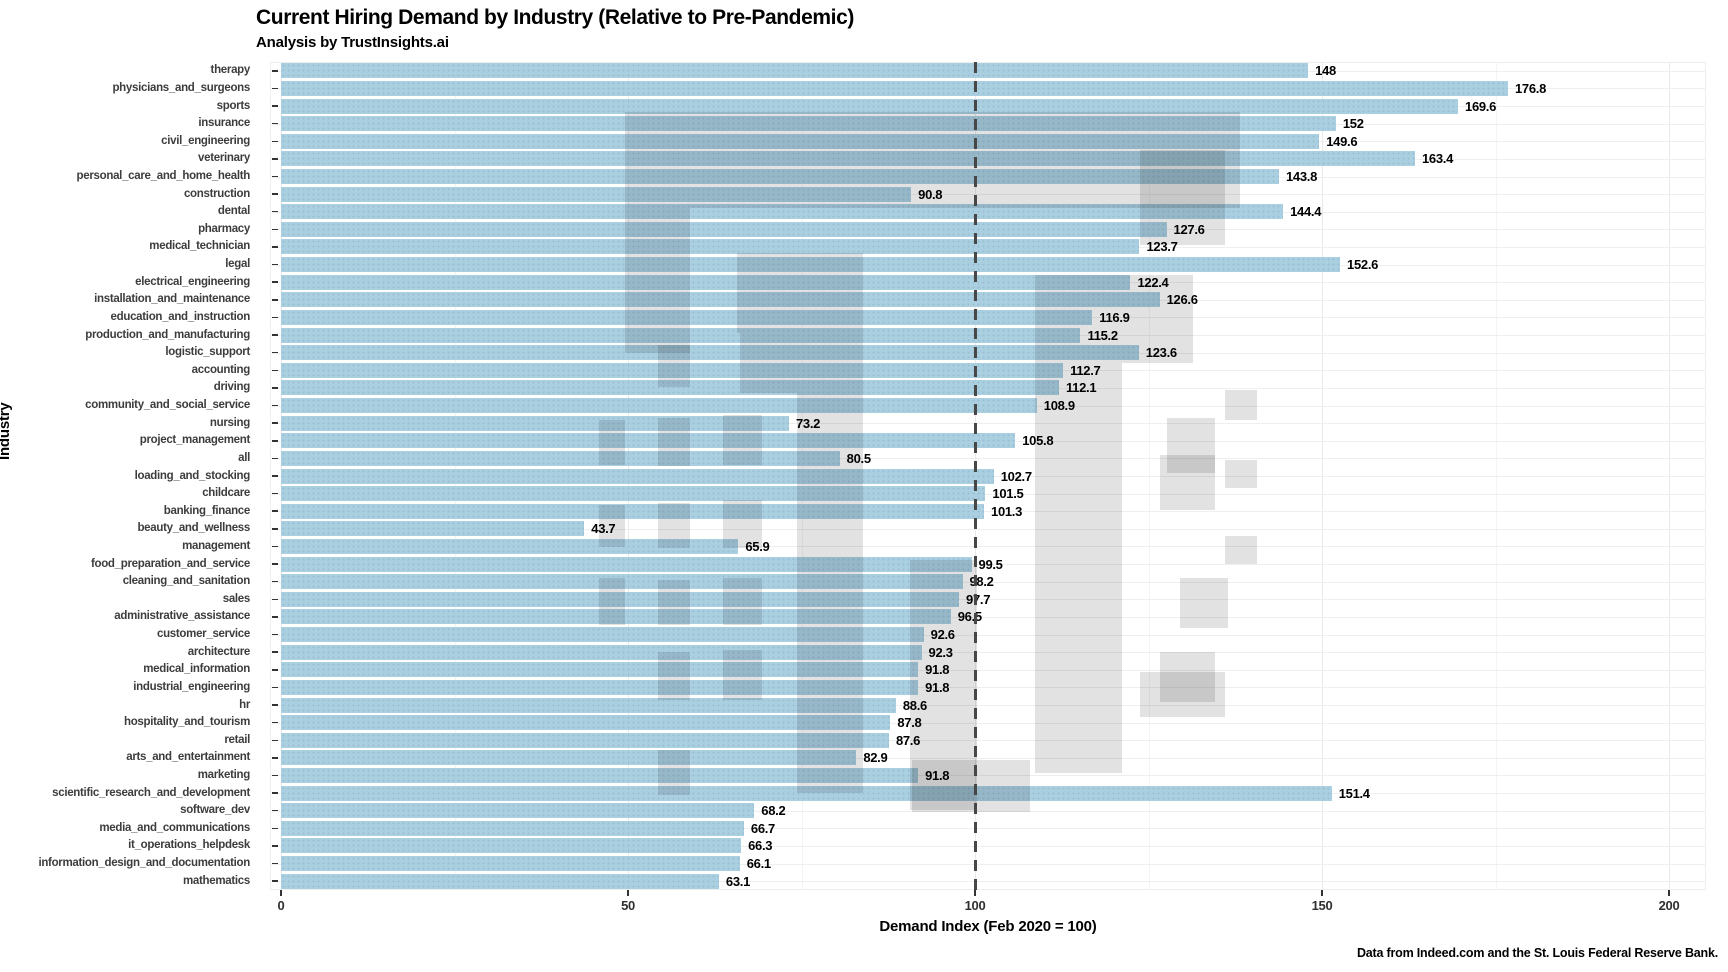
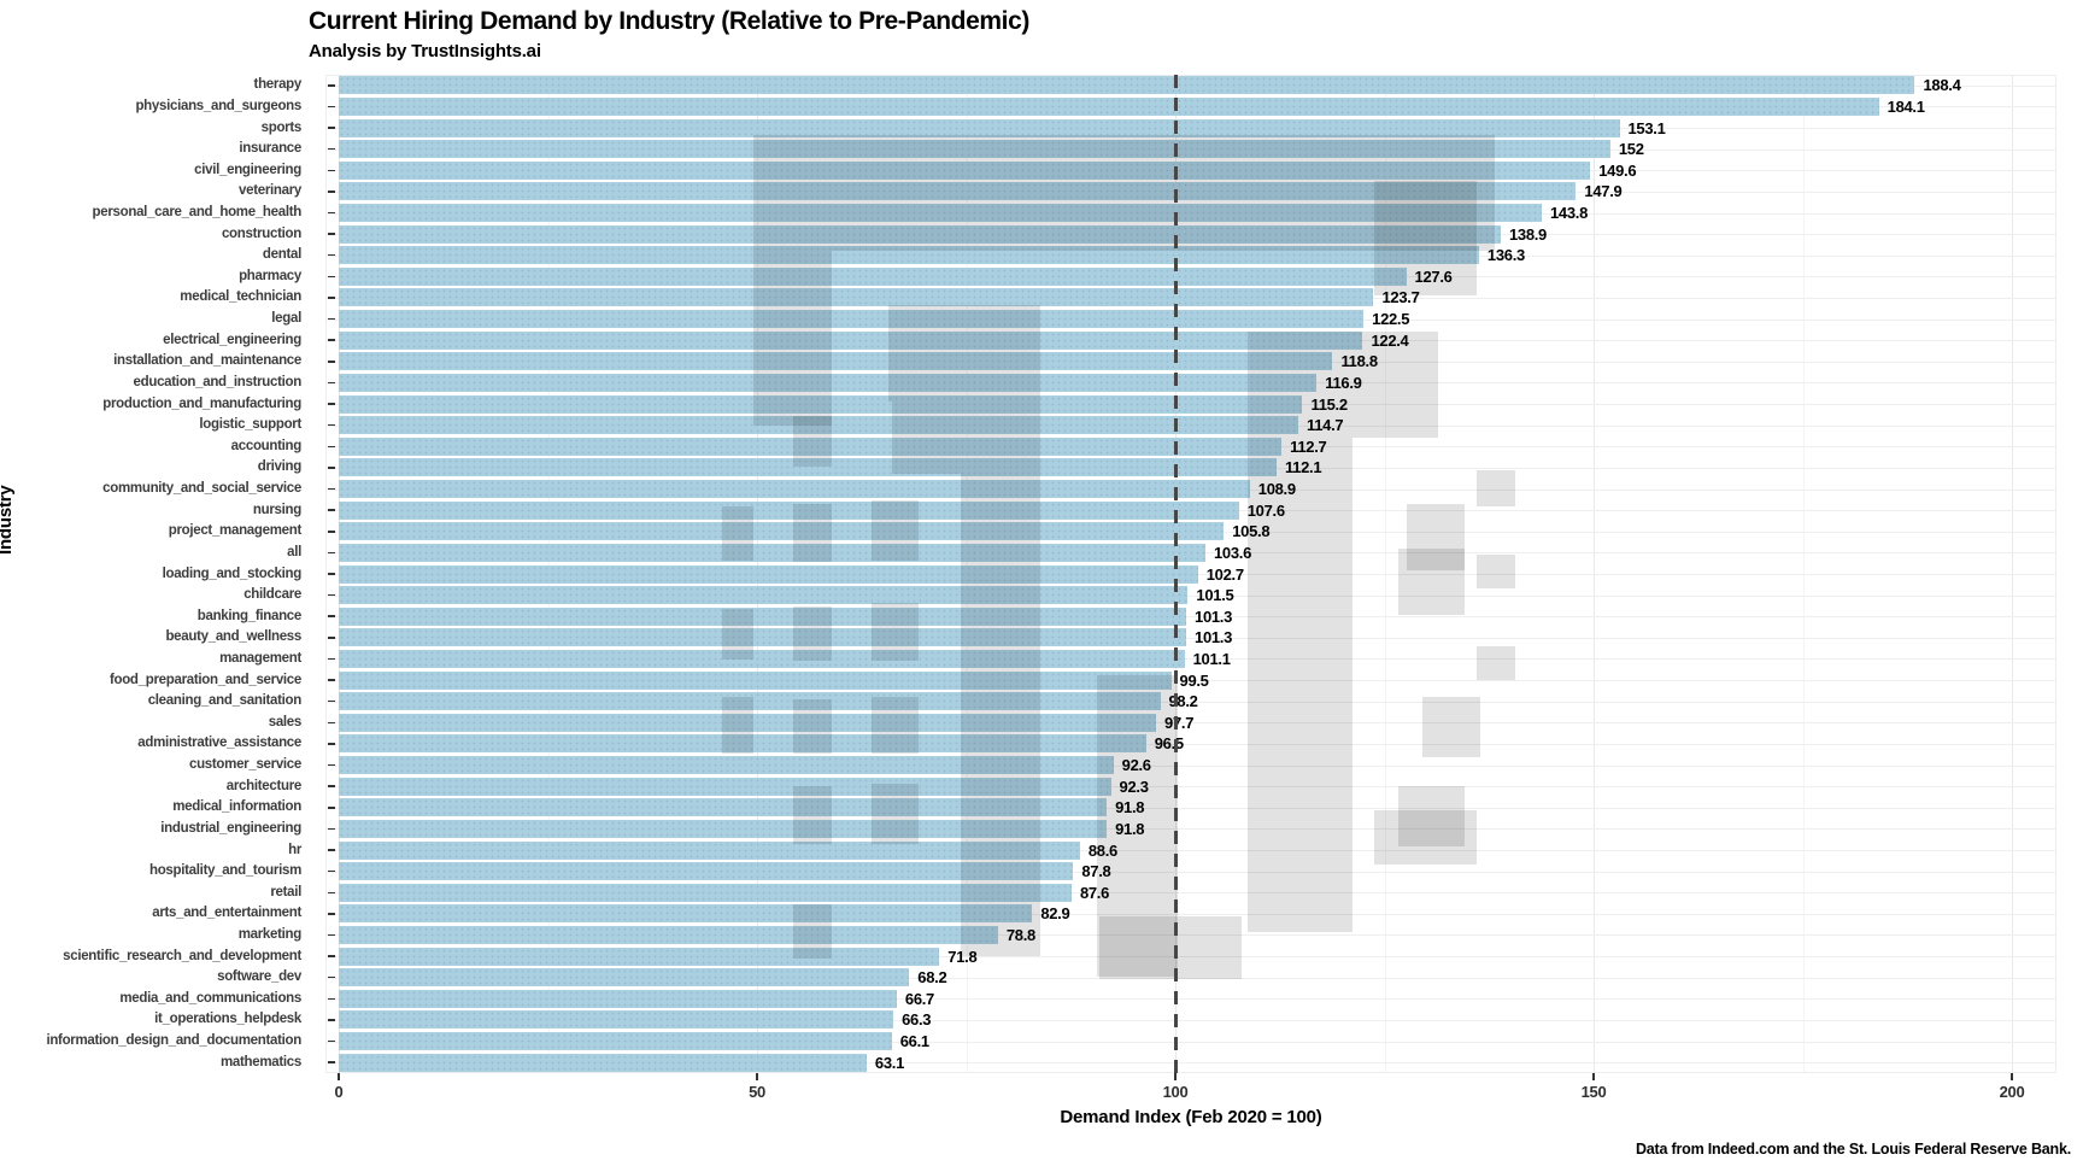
therapy: 148 -> 188.4
physicians_and_surgeons: 176.8 -> 184.1
sports: 169.6 -> 153.1
veterinary: 163.4 -> 147.9
construction: 90.8 -> 138.9
dental: 144.4 -> 136.3
legal: 152.6 -> 122.5
installation_and_maintenance: 126.6 -> 118.8
logistic_support: 123.6 -> 114.7
nursing: 73.2 -> 107.6
all: 80.5 -> 103.6
beauty_and_wellness: 43.7 -> 101.3
management: 65.9 -> 101.1
marketing: 91.8 -> 78.8
scientific_research_and_development: 151.4 -> 71.8
